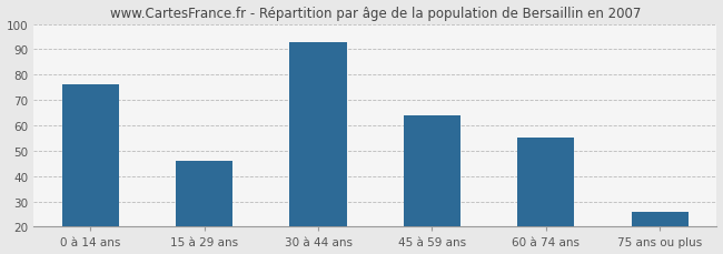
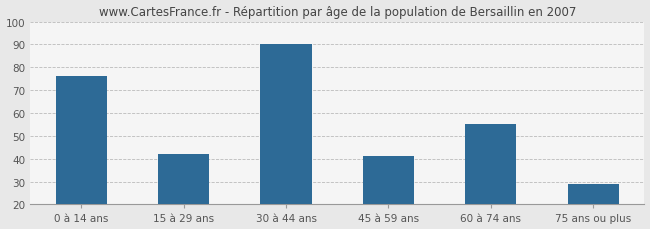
15 à 29 ans: 46 -> 42
30 à 44 ans: 93 -> 90
45 à 59 ans: 64 -> 41
75 ans ou plus: 26 -> 29
